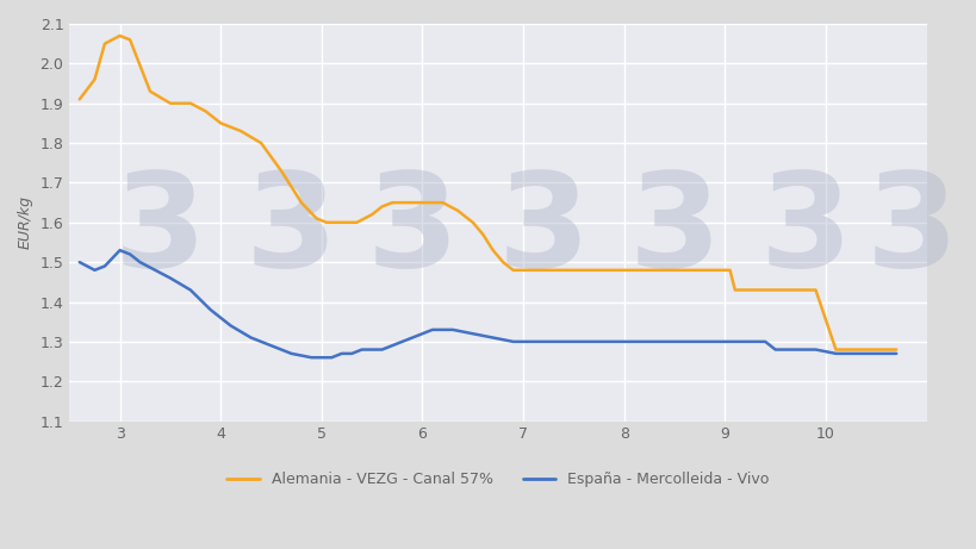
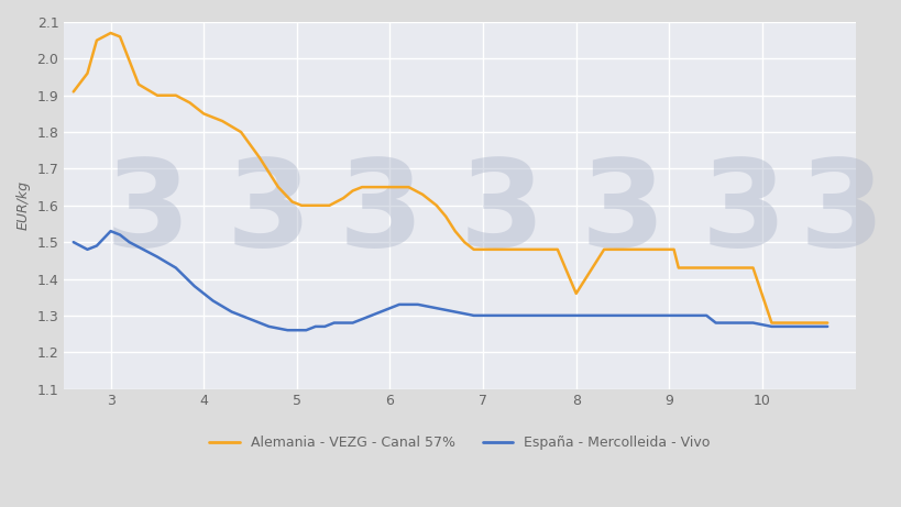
Alemania - VEZG - Canal 57%/8: 1.48 -> 1.36
